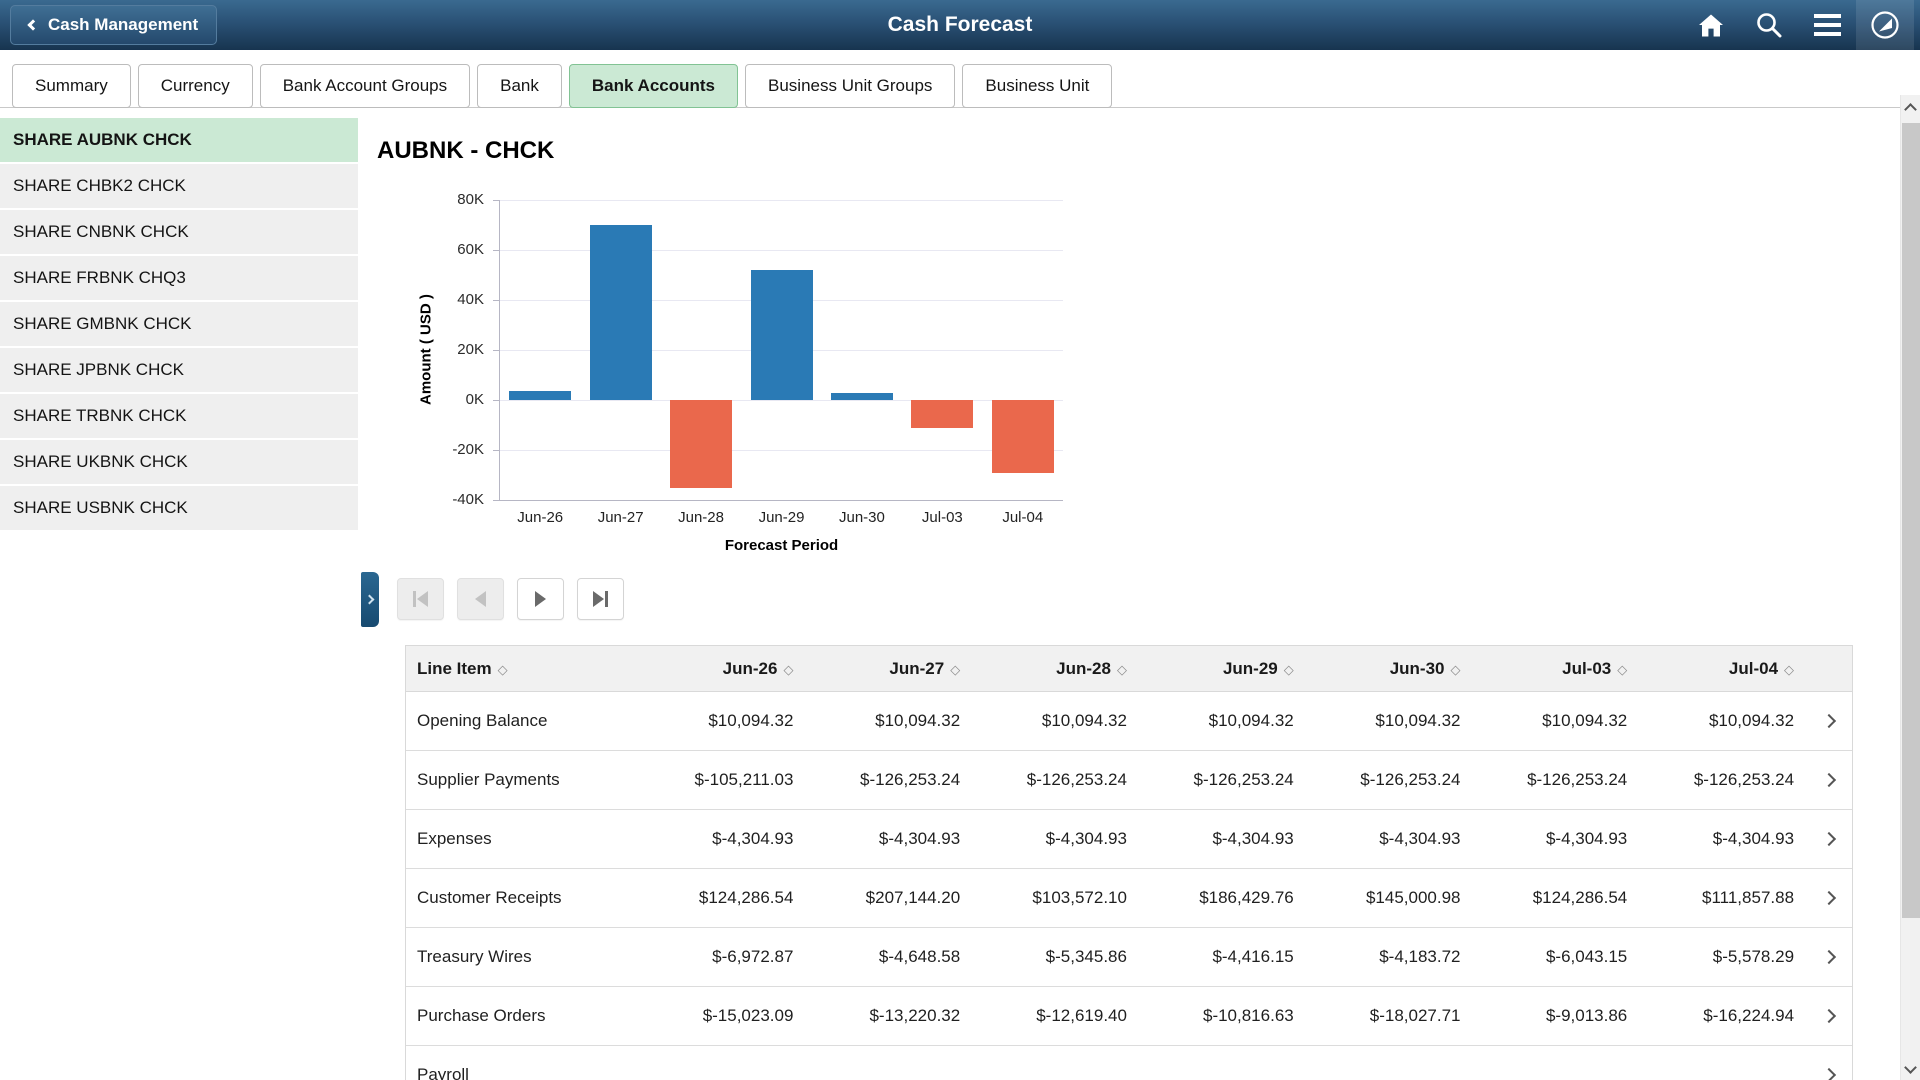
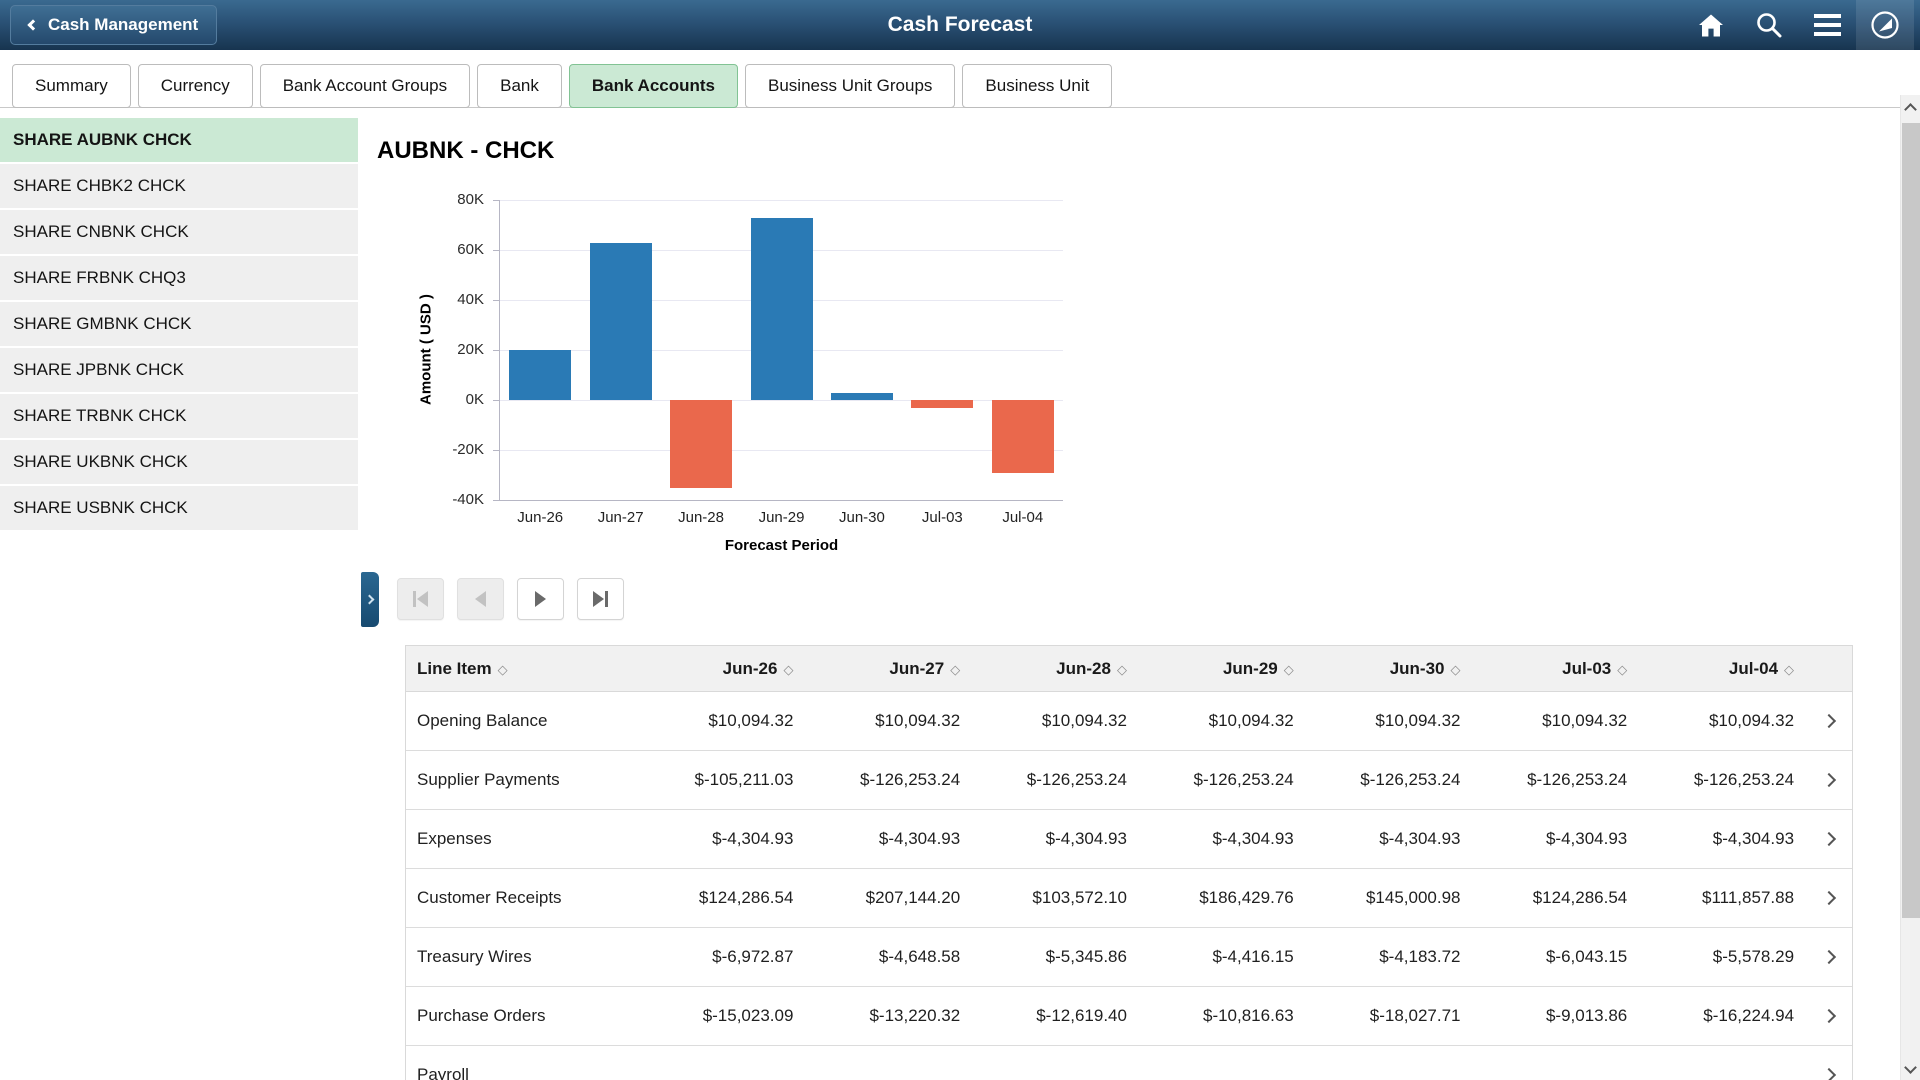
Jun-26: 4K -> 20K
Jun-27: 70K -> 63K
Jun-29: 52K -> 73K
Jul-03: -11K -> -3K
